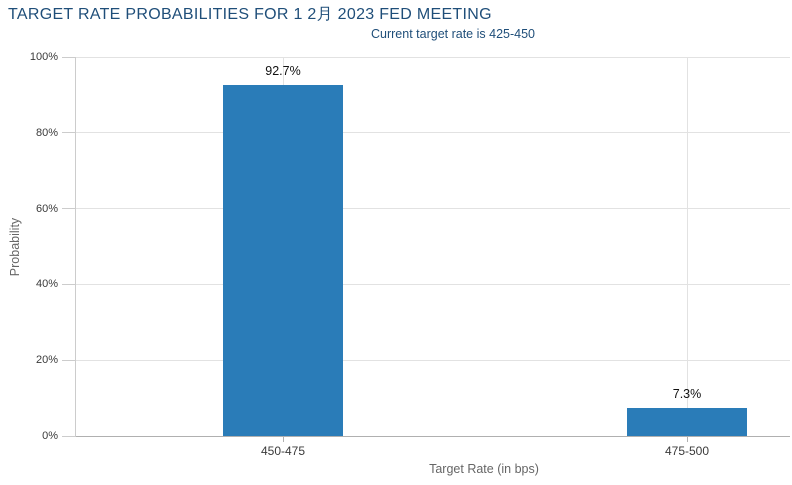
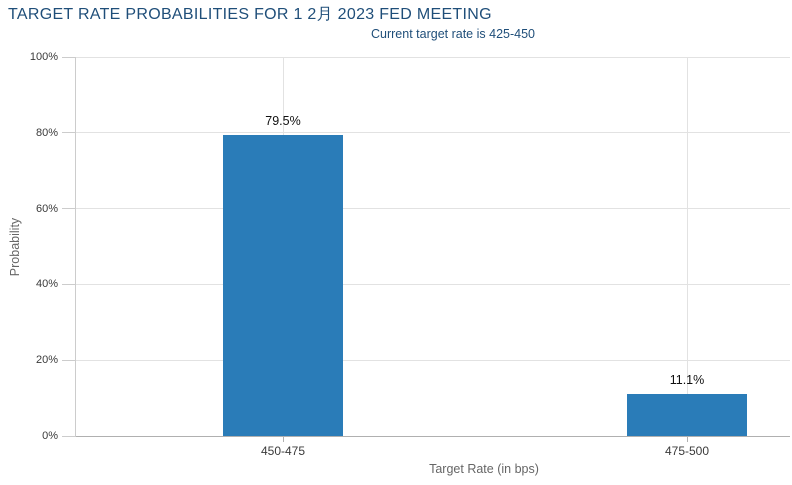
450-475: 92.7% -> 79.5%
475-500: 7.3% -> 11.1%
